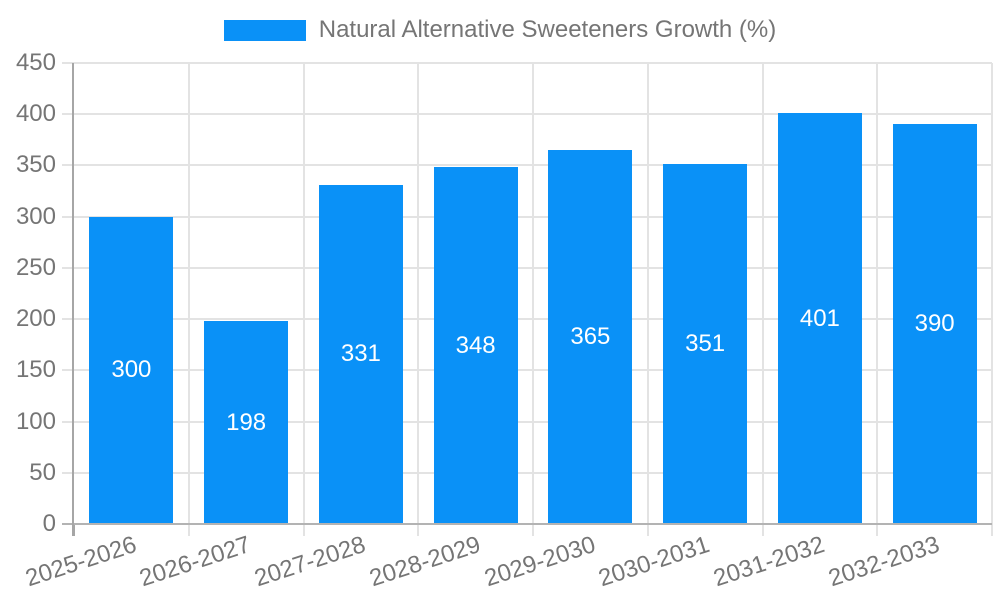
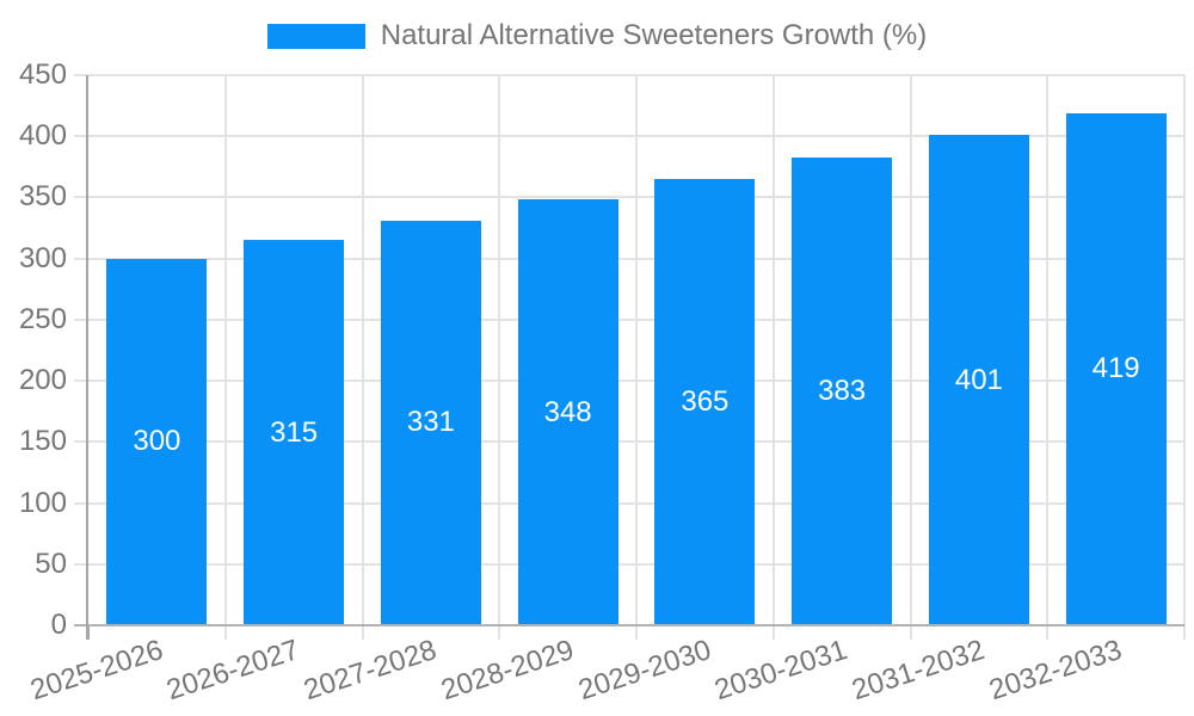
2026-2027: 198 -> 315
2030-2031: 351 -> 383
2032-2033: 390 -> 419
